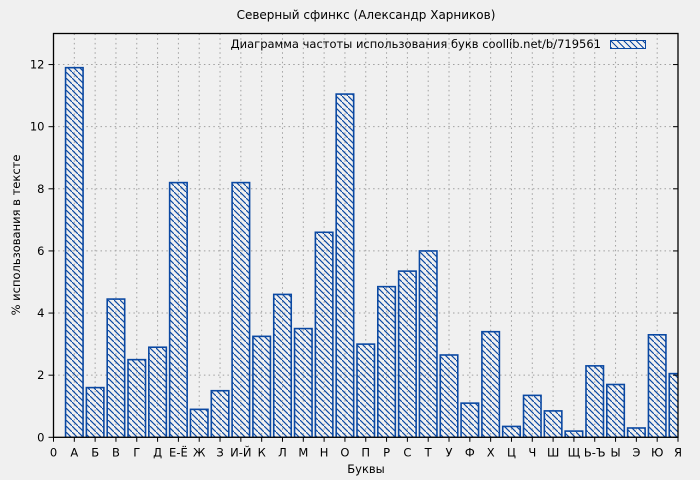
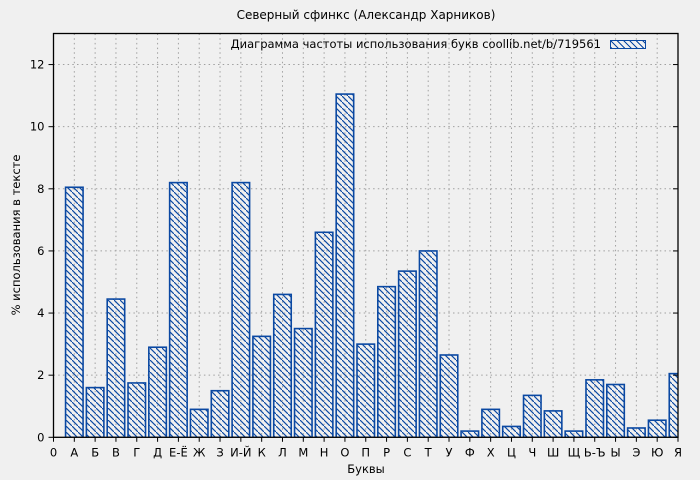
А: 11.9 -> 8.1
Г: 2.5 -> 1.8
Ф: 1.1 -> 0.2
Х: 3.4 -> 0.9
Ь-Ъ: 2.3 -> 1.9
Ю: 3.3 -> 0.6
